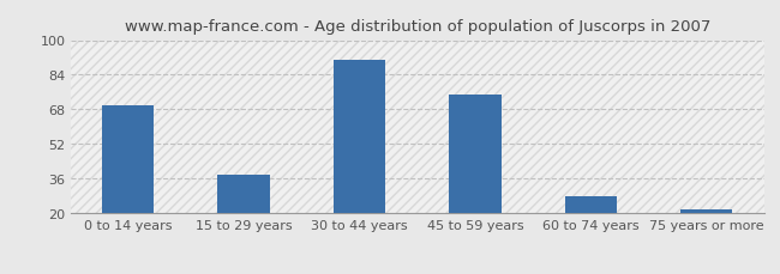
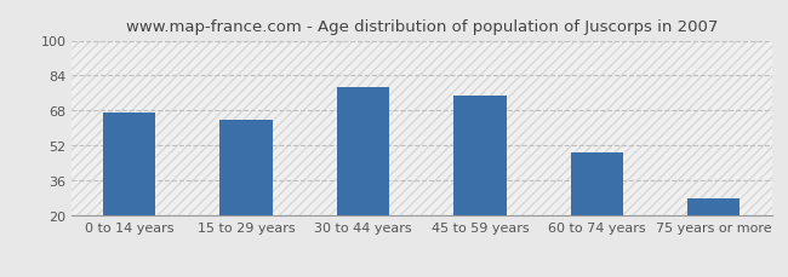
0 to 14 years: 70 -> 67
15 to 29 years: 38 -> 64
30 to 44 years: 91 -> 79
60 to 74 years: 28 -> 49
75 years or more: 22 -> 28
